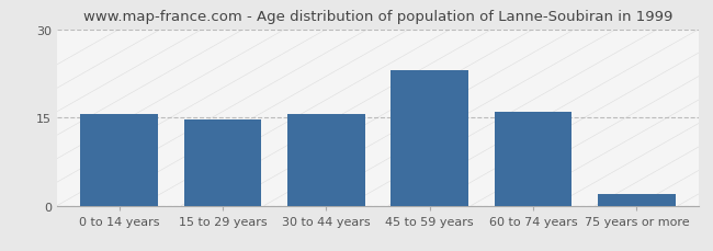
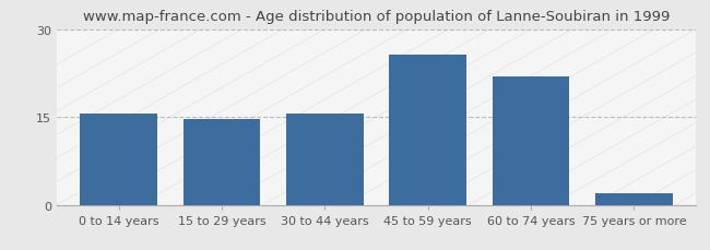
45 to 59 years: 23.0 -> 25.6
60 to 74 years: 16.0 -> 22.0
